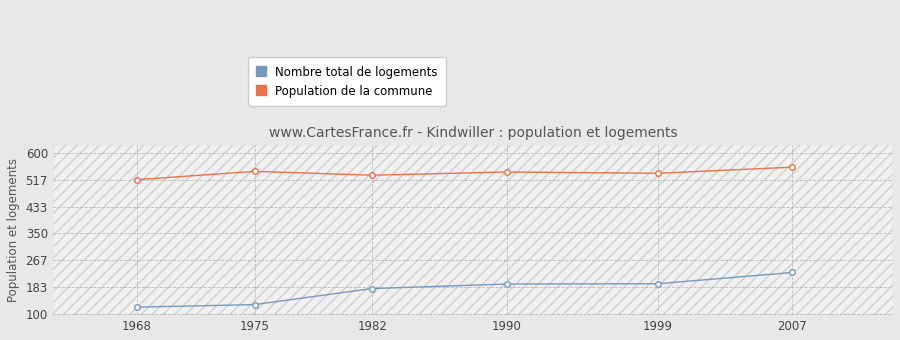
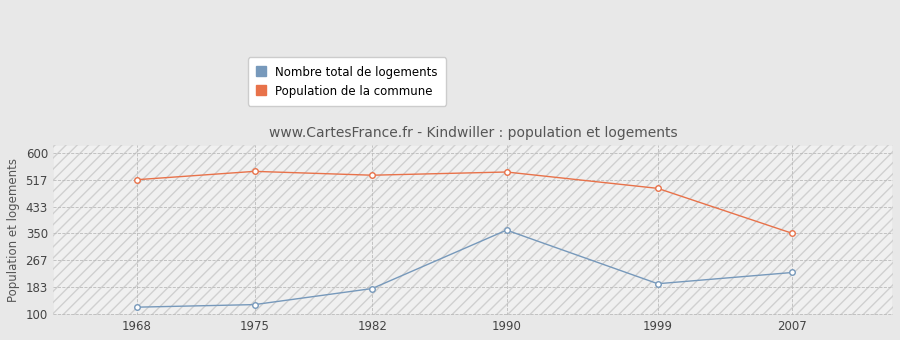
Nombre total de logements/1990: 192 -> 360
Population de la commune/1999: 537 -> 490
Population de la commune/2007: 556 -> 350
